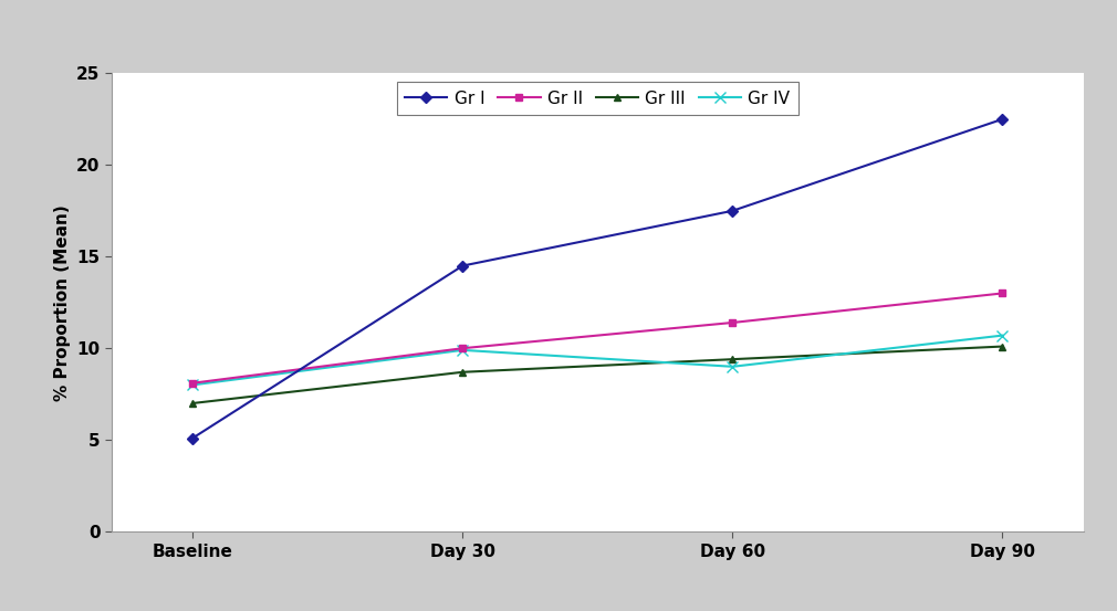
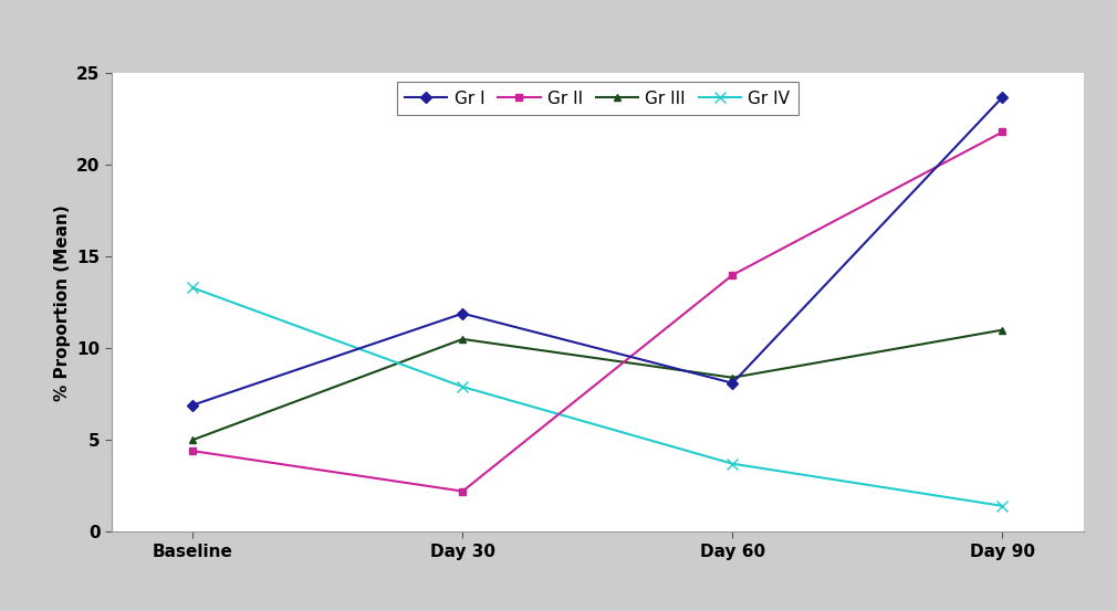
Gr I/Baseline: 5.1 -> 6.9
Gr II/Baseline: 8.1 -> 4.4
Gr III/Baseline: 7.0 -> 5.0
Gr IV/Baseline: 8.0 -> 13.3
Gr I/Day 30: 14.5 -> 11.9
Gr II/Day 30: 10.0 -> 2.2
Gr III/Day 30: 8.7 -> 10.5
Gr IV/Day 30: 9.9 -> 7.9
Gr I/Day 60: 17.5 -> 8.1
Gr II/Day 60: 11.4 -> 14.0
Gr III/Day 60: 9.4 -> 8.4
Gr IV/Day 60: 9.0 -> 3.7
Gr I/Day 90: 22.5 -> 23.7
Gr II/Day 90: 13.0 -> 21.8
Gr III/Day 90: 10.1 -> 11.0
Gr IV/Day 90: 10.7 -> 1.4
